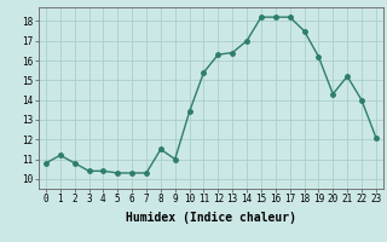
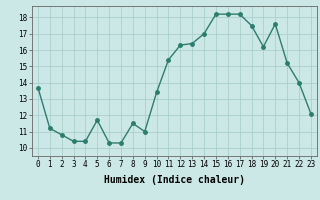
0: 10.8 -> 13.7
5: 10.3 -> 11.7
20: 14.3 -> 17.6
